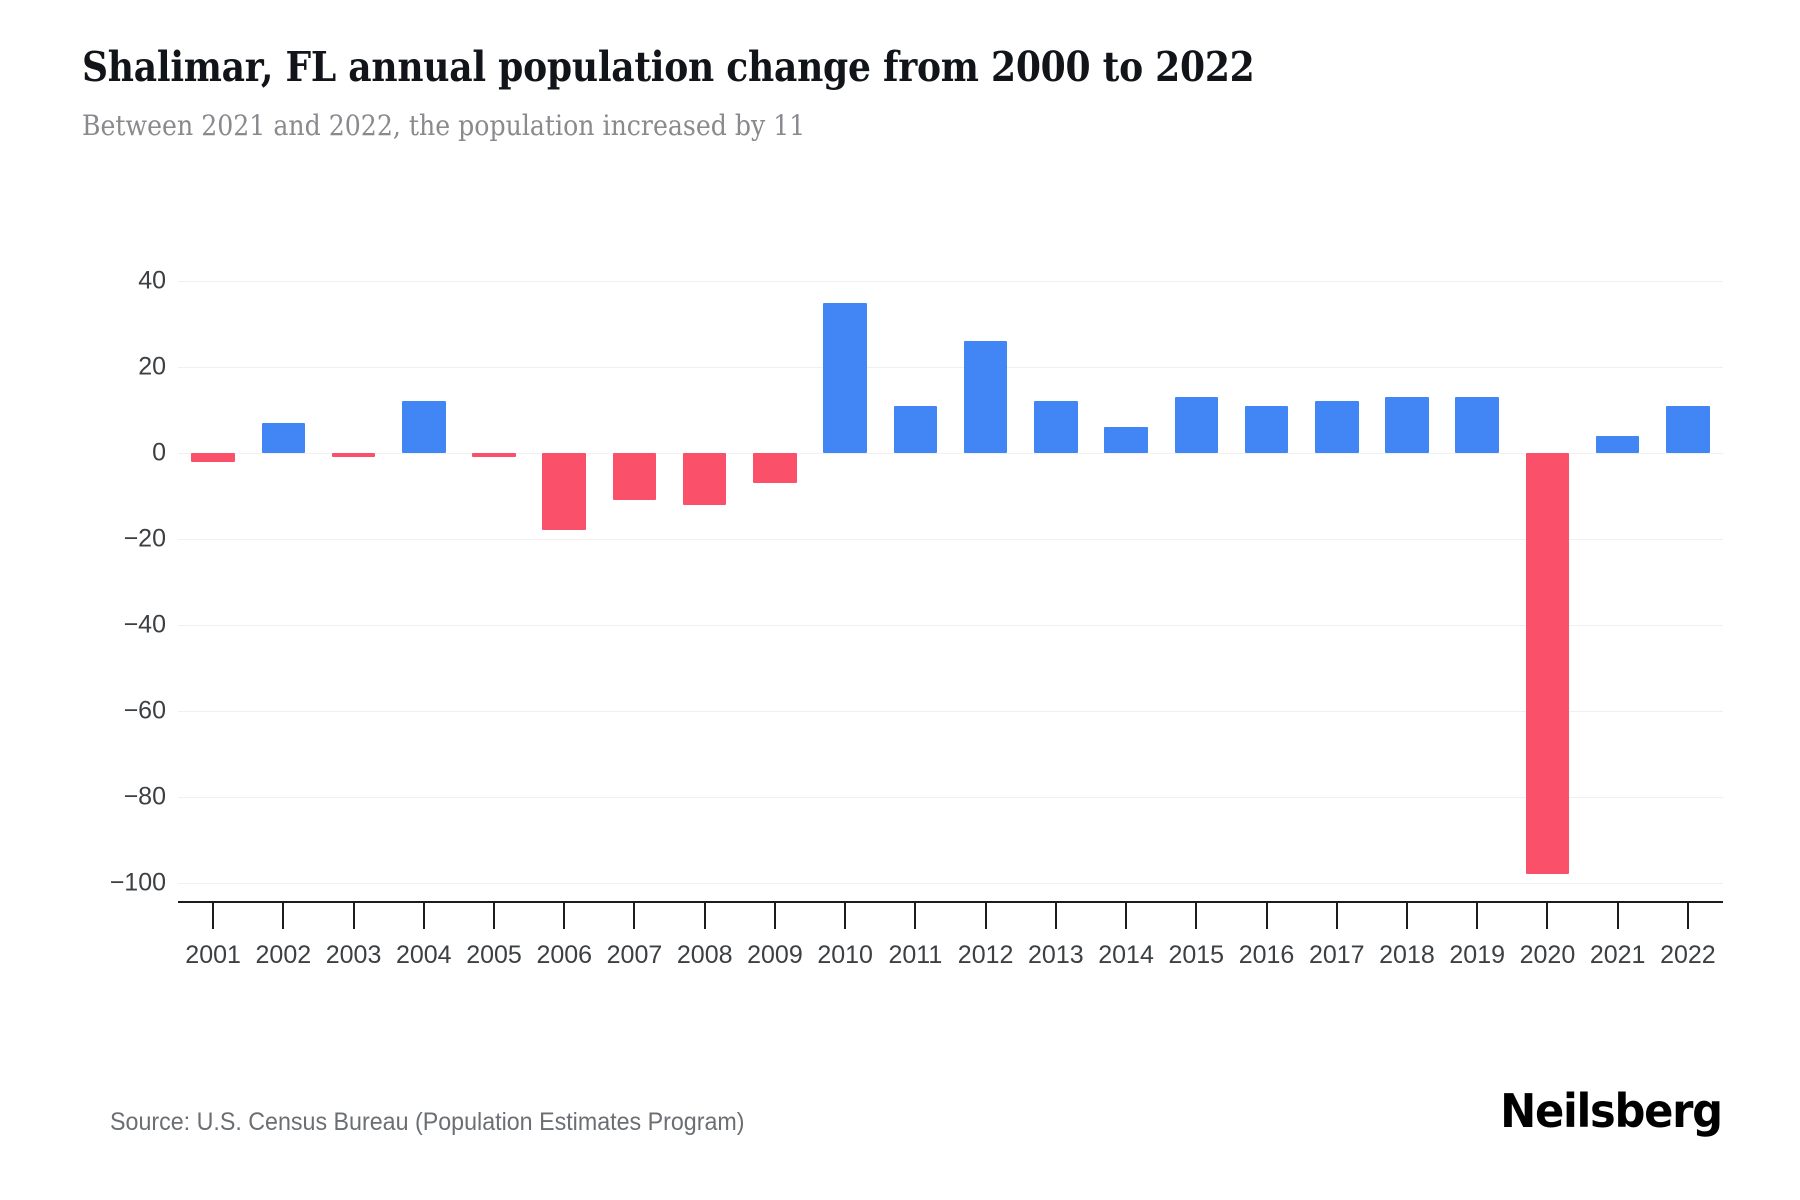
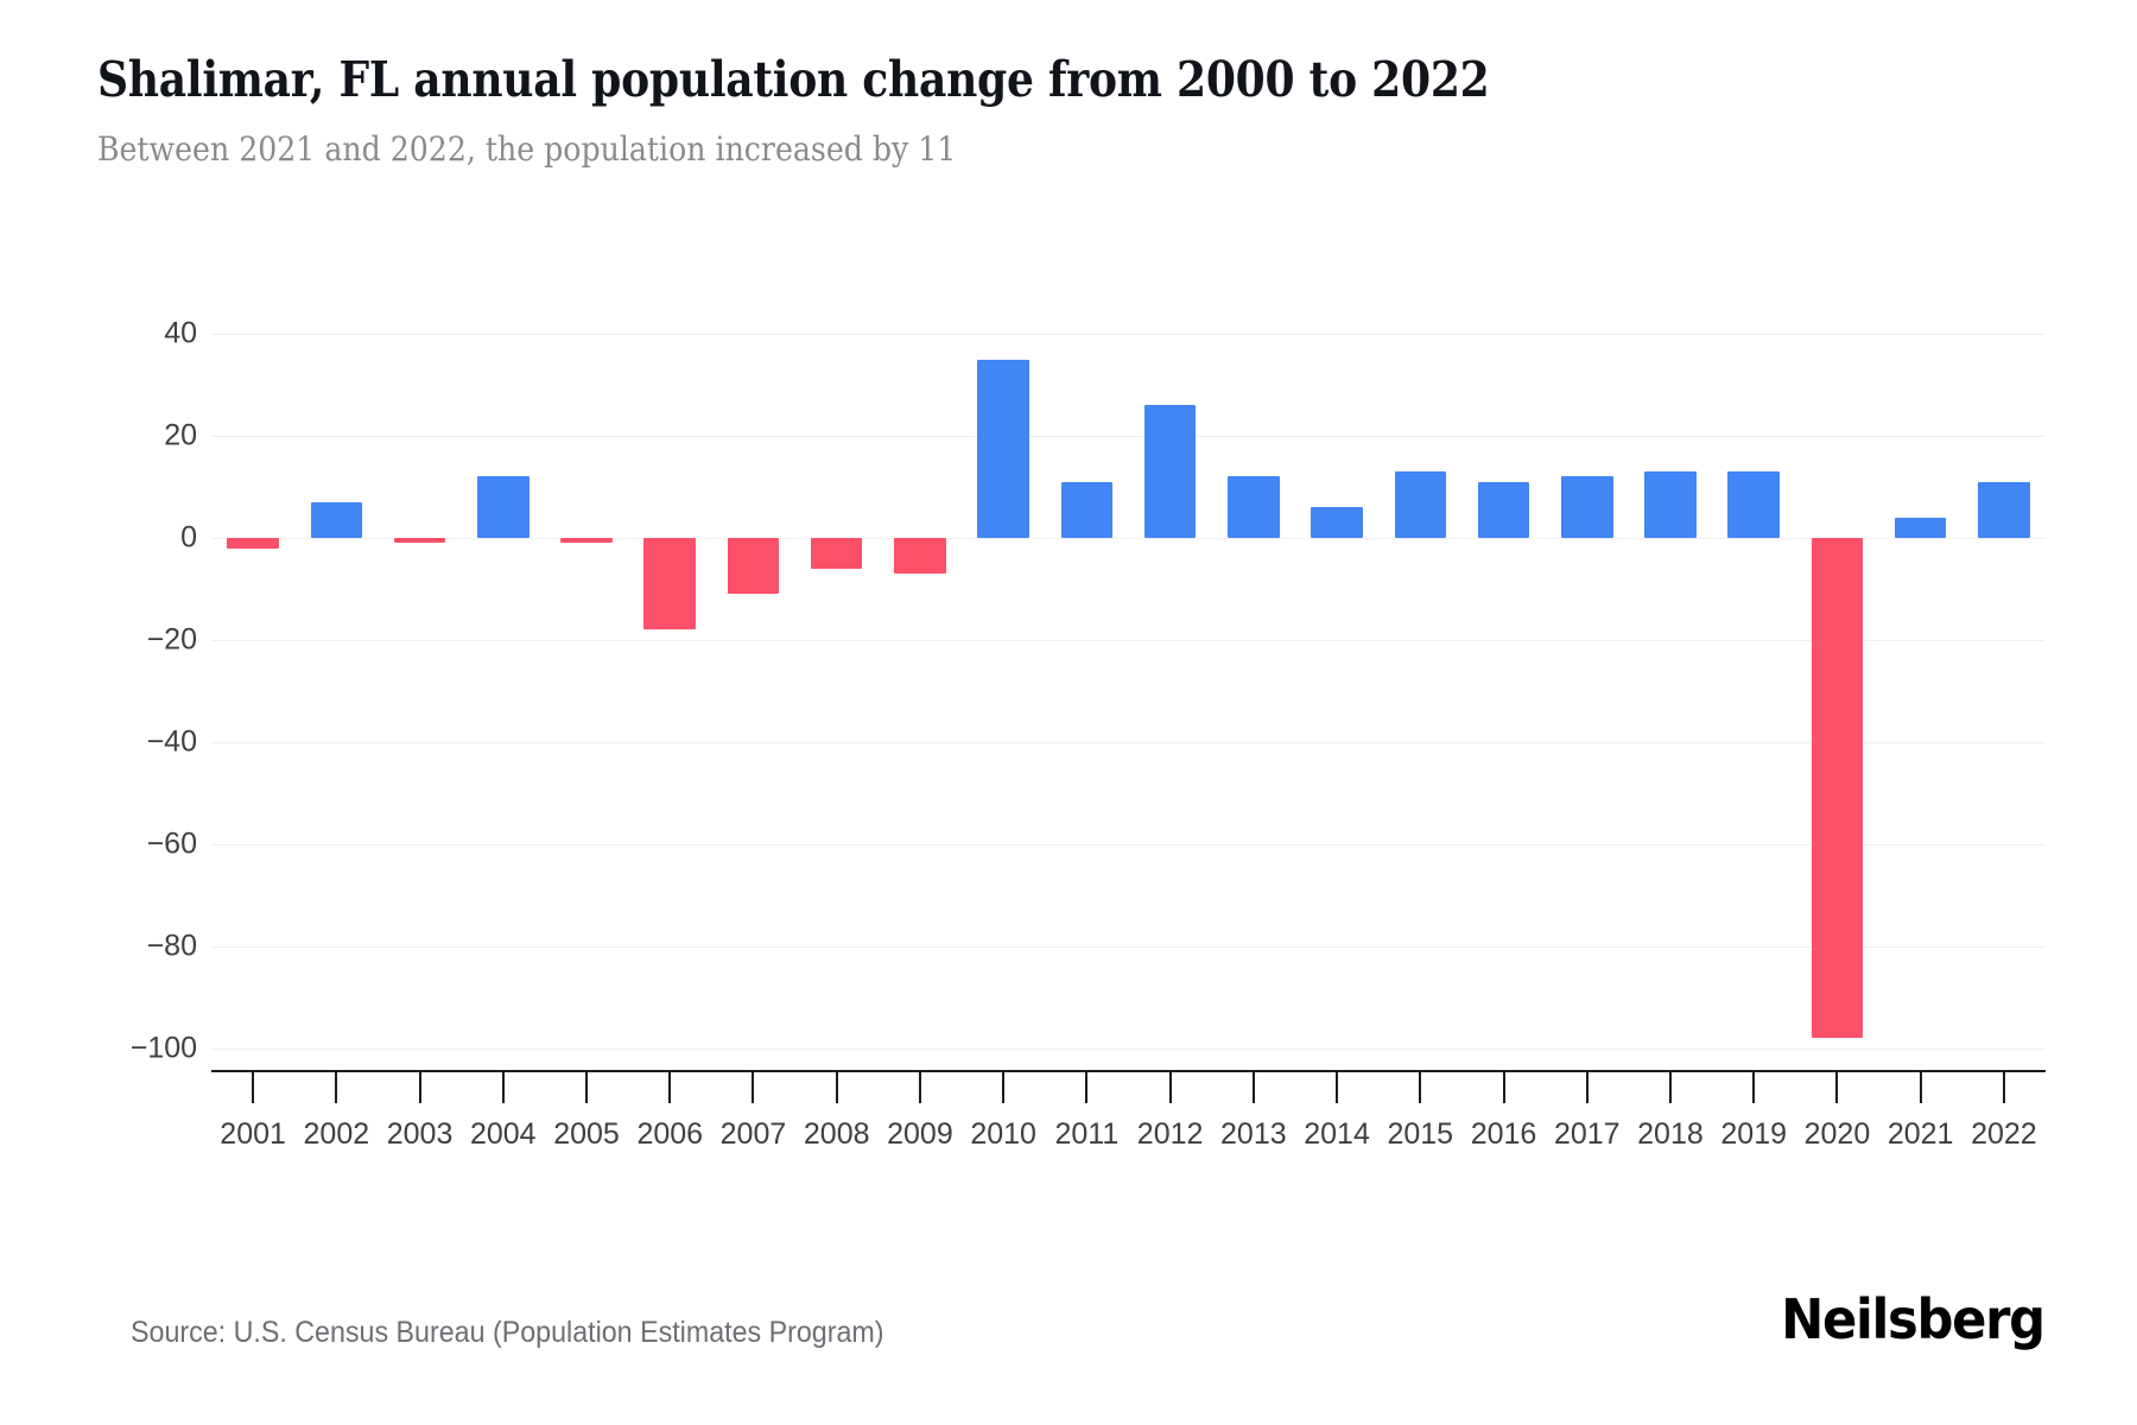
2008: -12 -> -6
